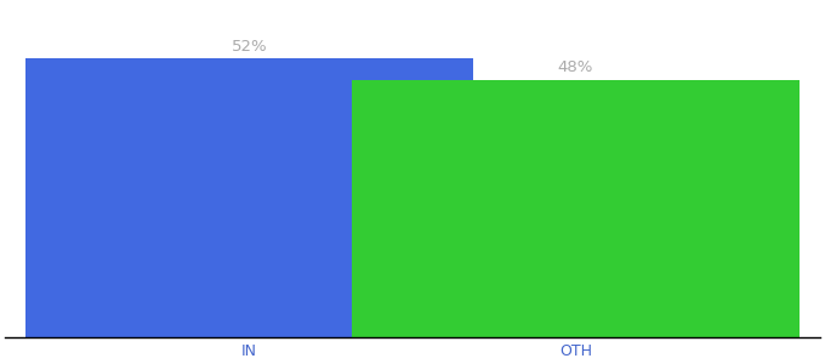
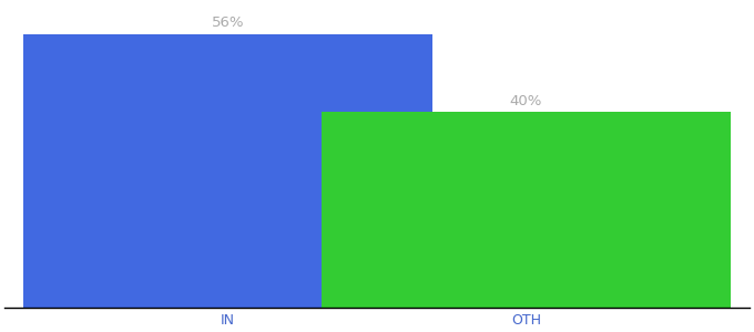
IN: 52% -> 56%
OTH: 48% -> 40%
